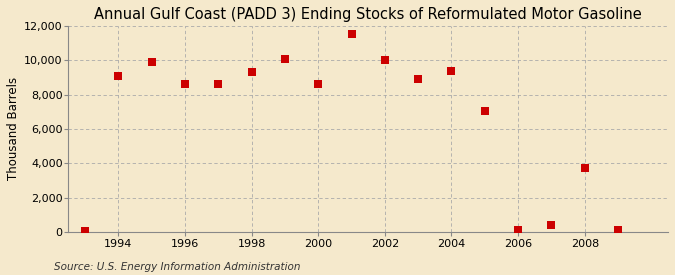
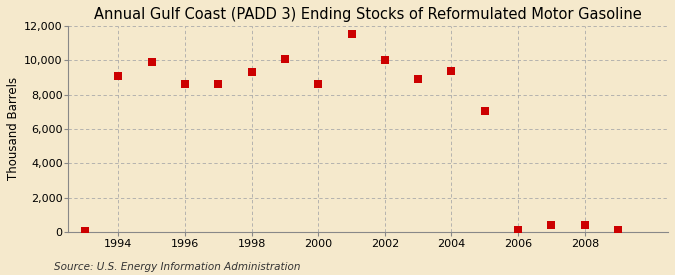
2008: 3,700 -> 400
